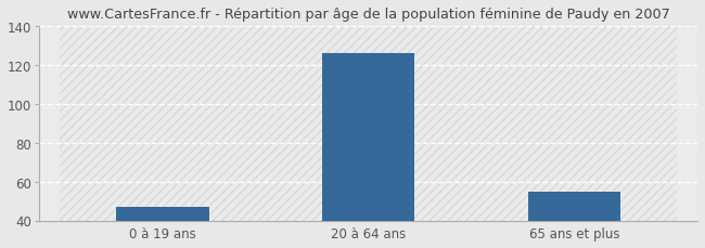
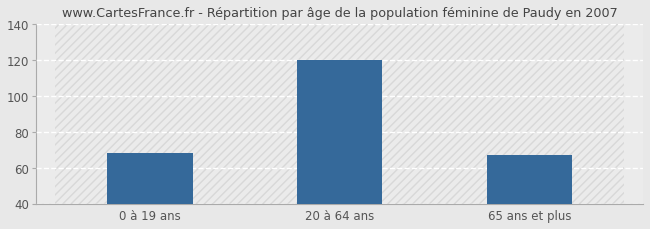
0 à 19 ans: 47 -> 68
20 à 64 ans: 126 -> 120
65 ans et plus: 55 -> 67
